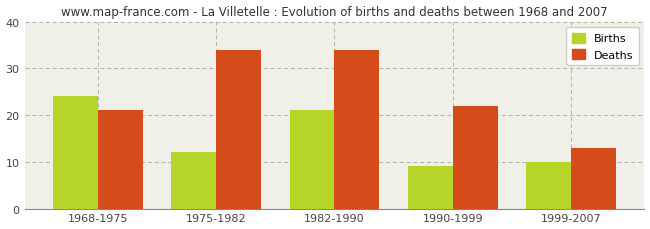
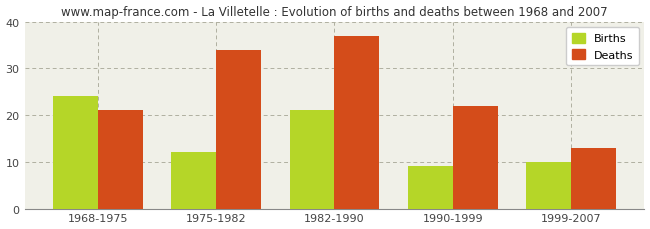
Deaths/1982-1990: 34 -> 37
